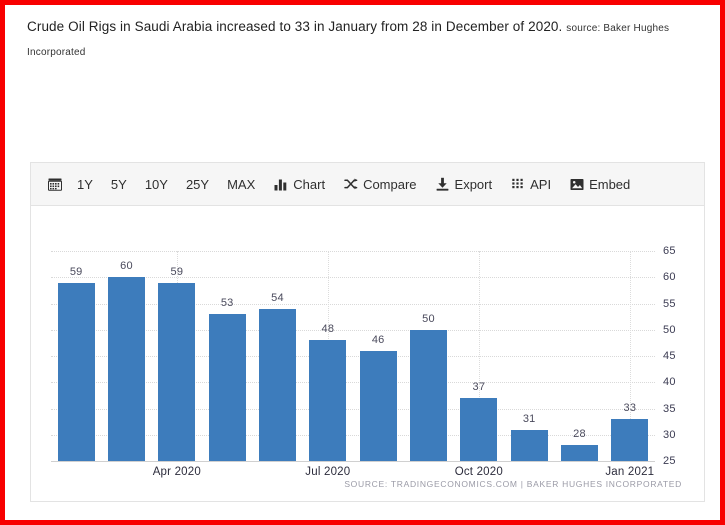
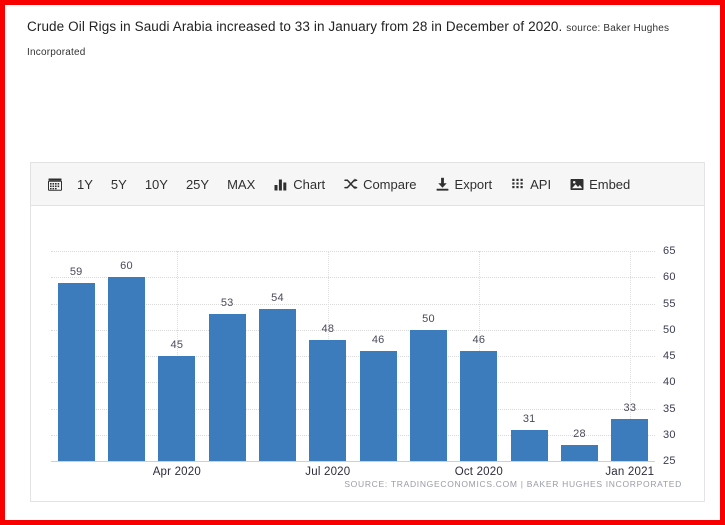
Apr 2020: 59 -> 45
Oct 2020: 37 -> 46
